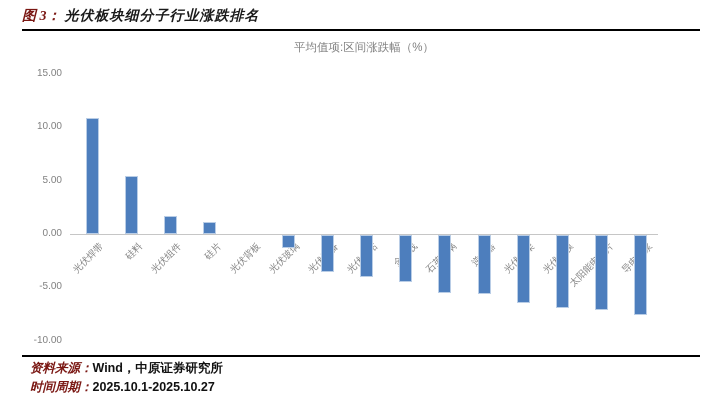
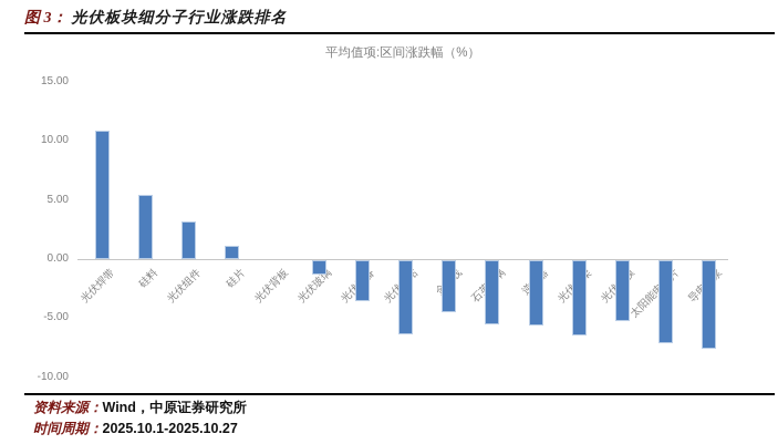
光伏组件: 1.7 -> 3.2
光伏电站: -3.9 -> -6.3
光伏胶膜: -6.8 -> -5.2
